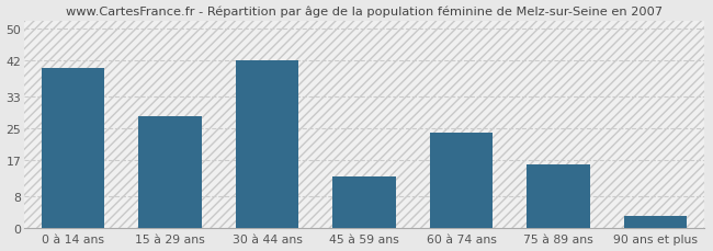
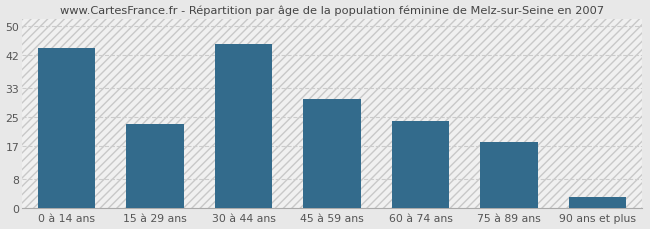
0 à 14 ans: 40 -> 44
15 à 29 ans: 28 -> 23
30 à 44 ans: 42 -> 45
45 à 59 ans: 13 -> 30
75 à 89 ans: 16 -> 18
